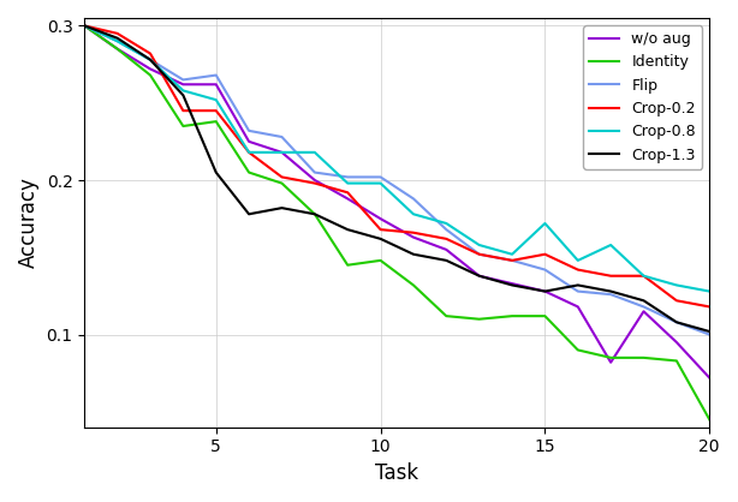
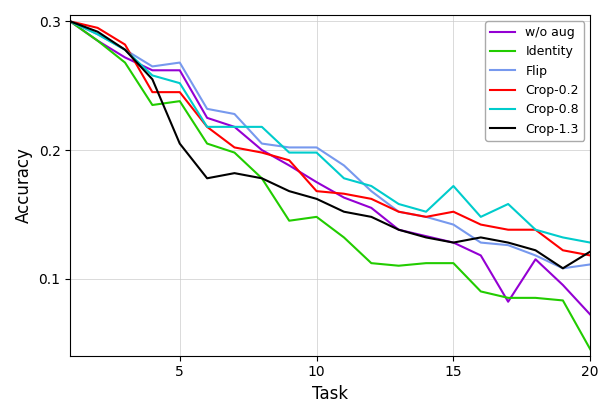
Flip/20: 0.100 -> 0.111
Crop-1.3/20: 0.102 -> 0.121
